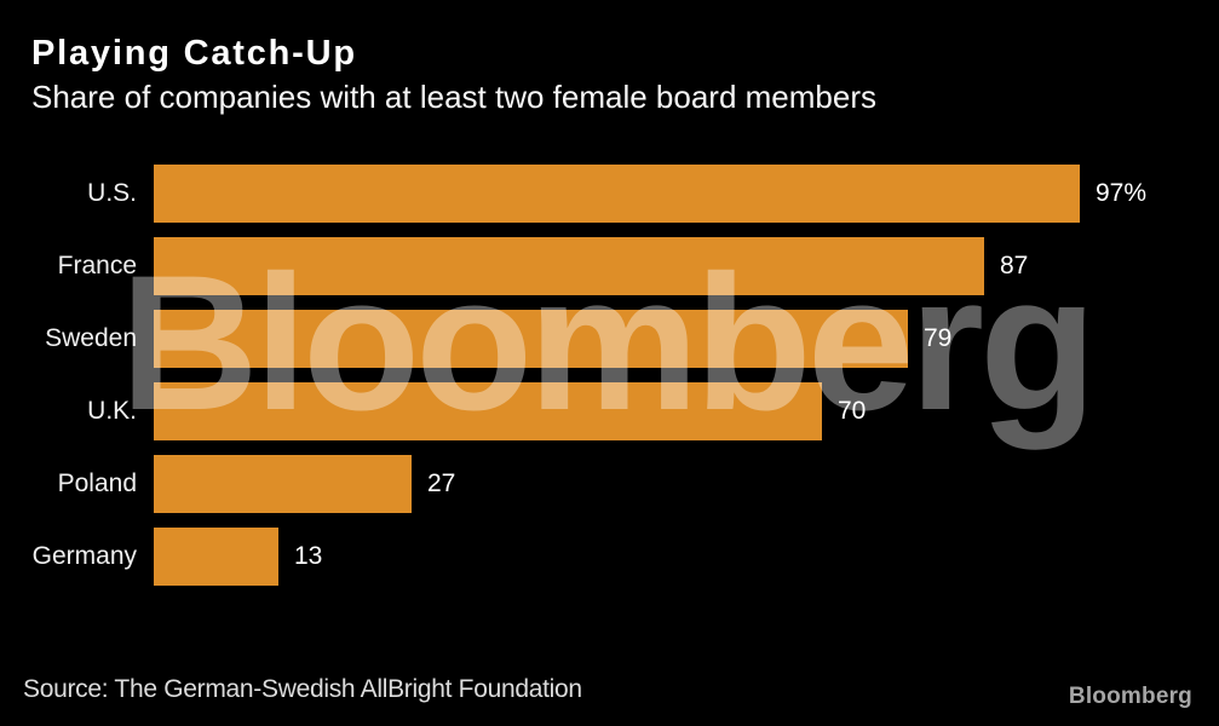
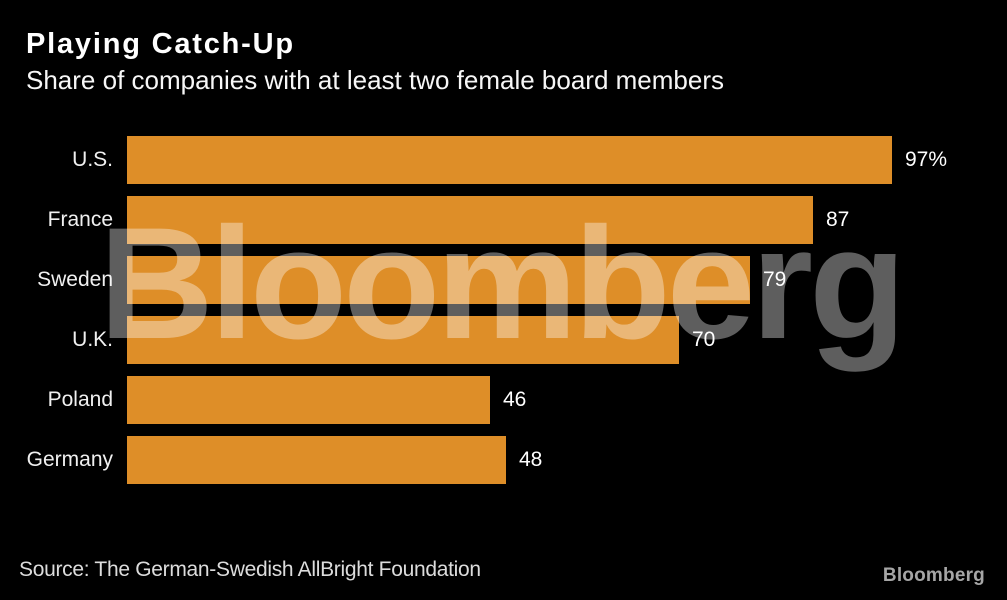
Poland: 27 -> 46
Germany: 13 -> 48
